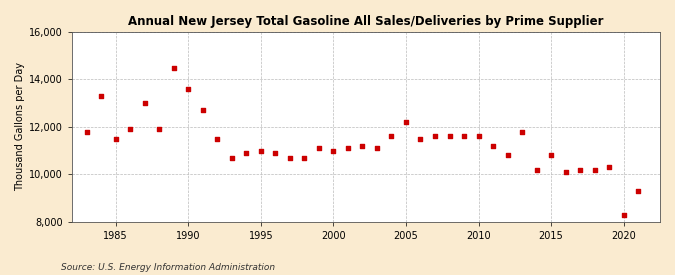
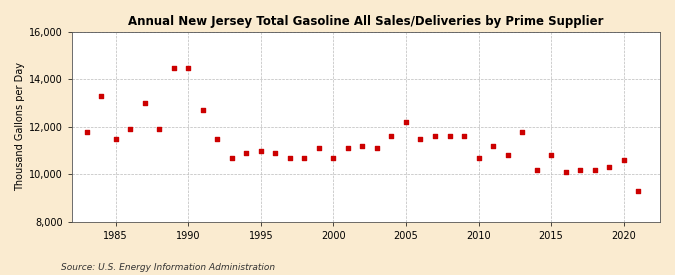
1990: 13,600 -> 14,500
2000: 11,000 -> 10,700
2010: 11,600 -> 10,700
2020: 8,300 -> 10,600
